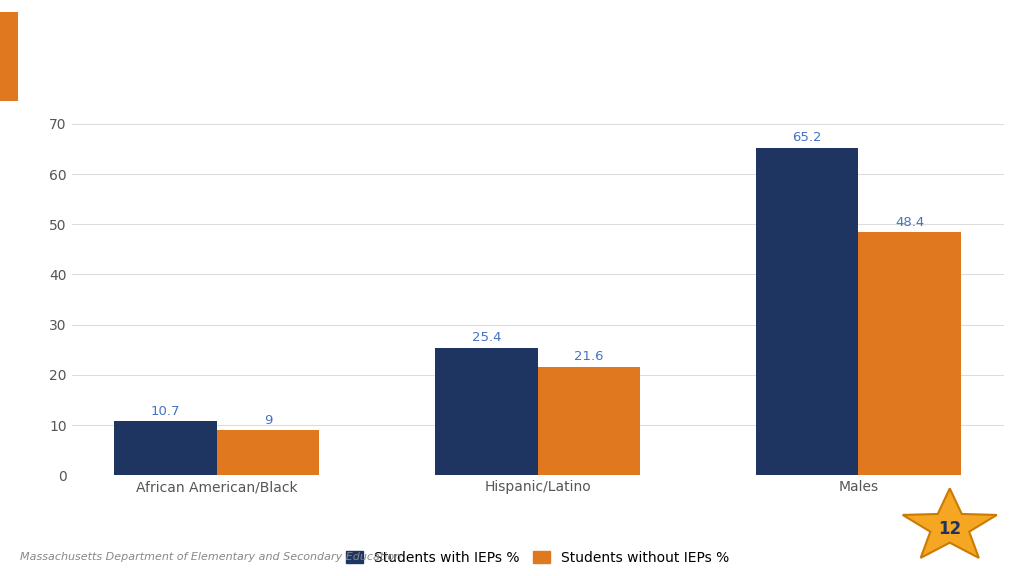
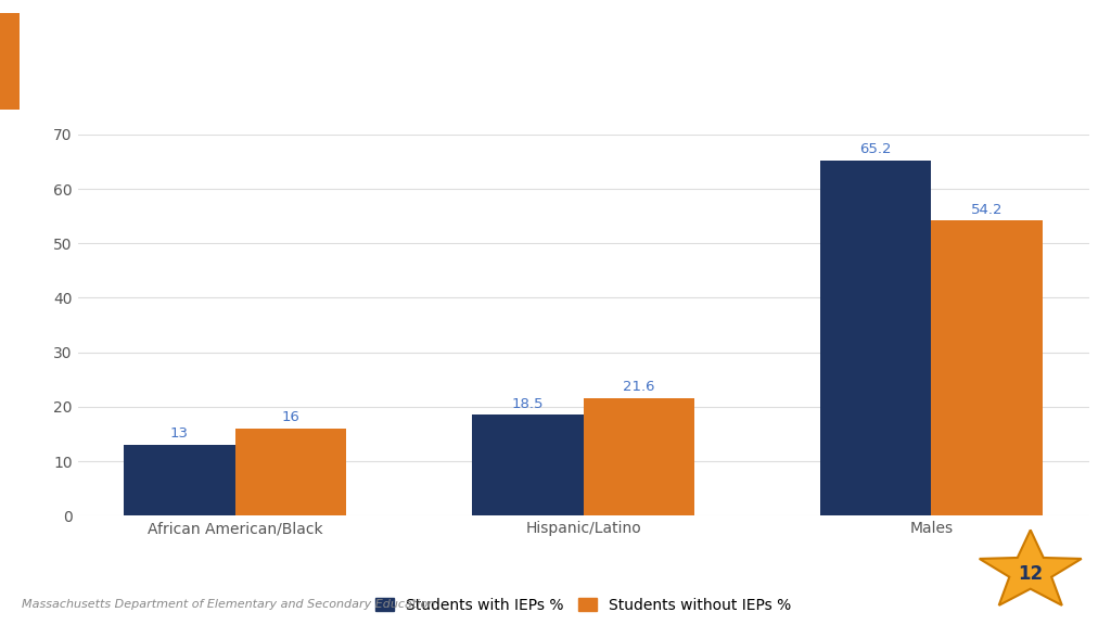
Students with IEPs %/African American/Black: 10.7 -> 13
Students without IEPs %/African American/Black: 9 -> 16
Students with IEPs %/Hispanic/Latino: 25.4 -> 18.5
Students without IEPs %/Males: 48.4 -> 54.2
